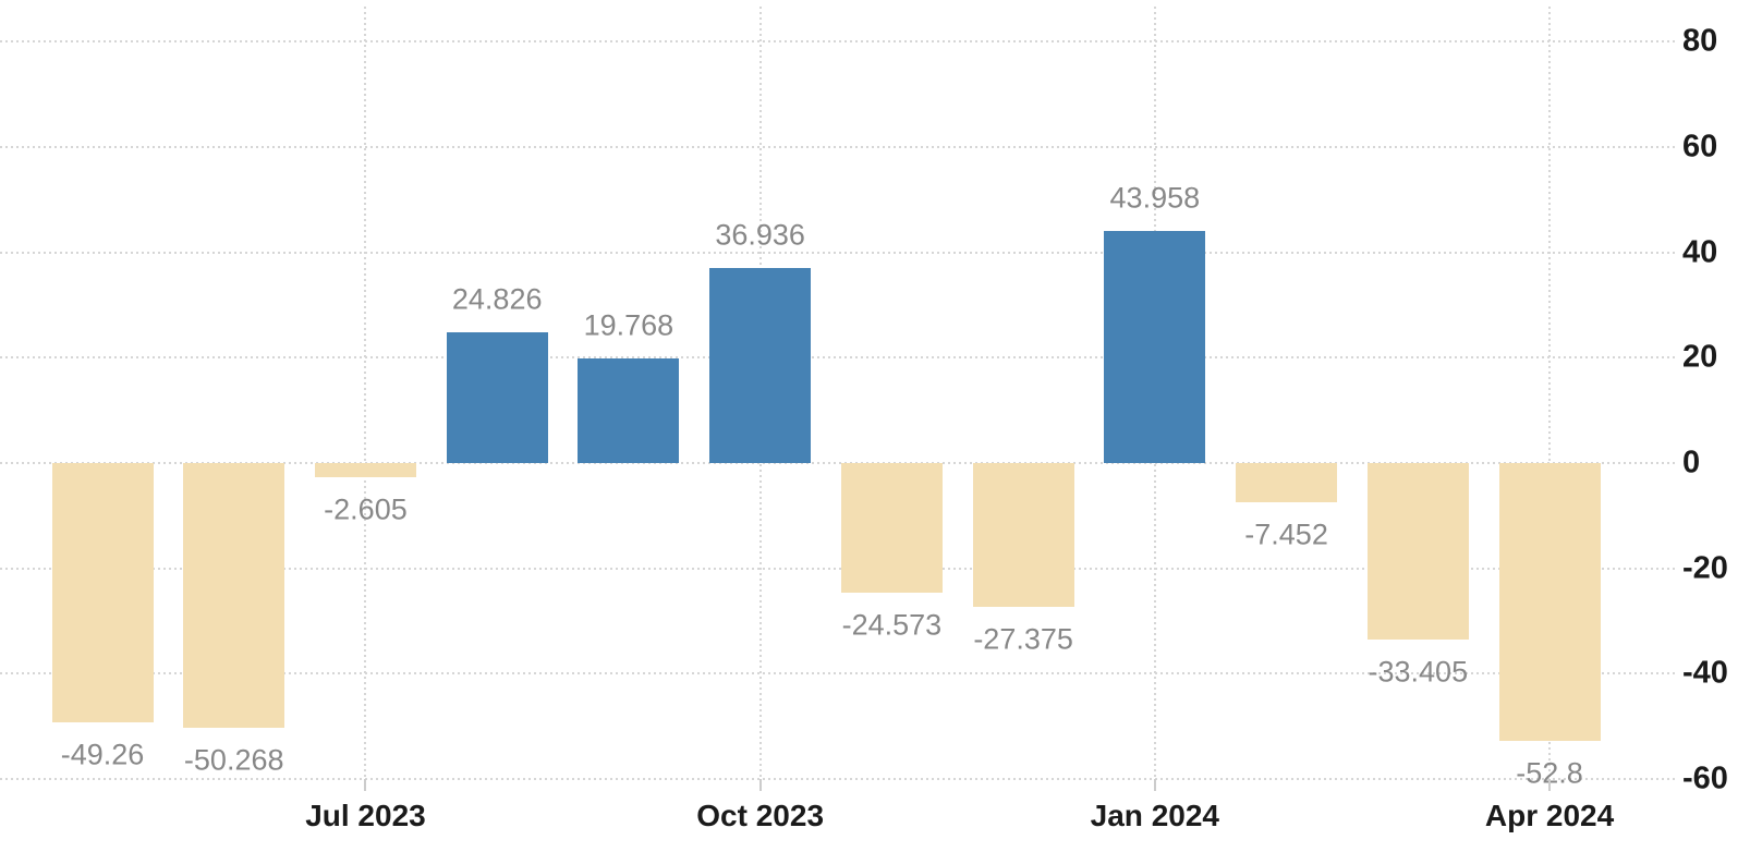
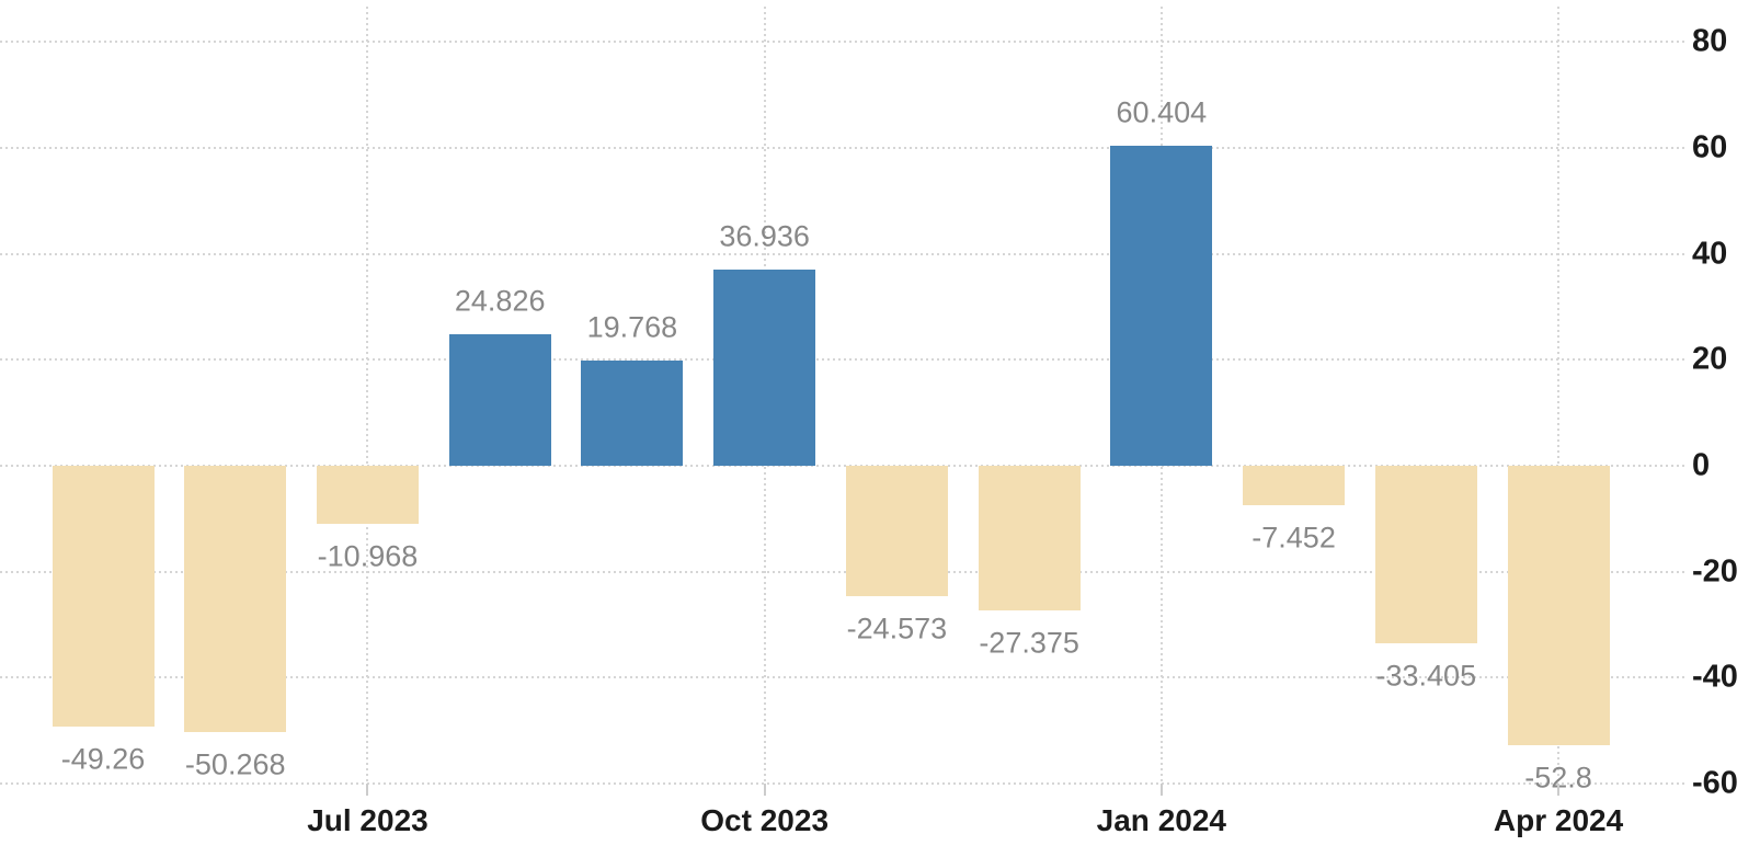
Jul 2023: -2.605 -> -10.968
Jan 2024: 43.958 -> 60.404
